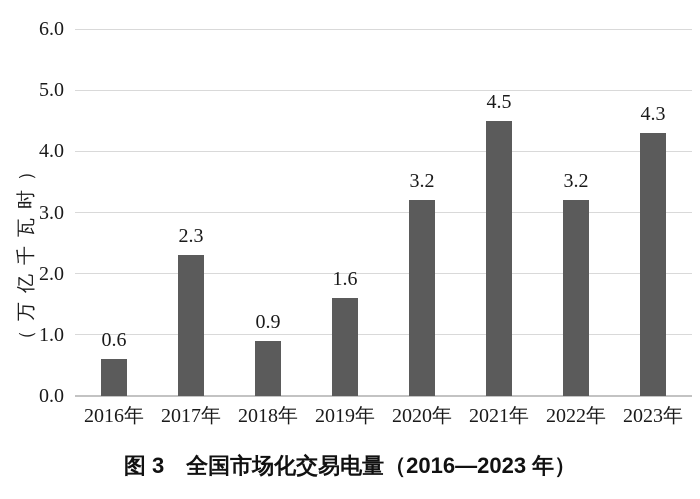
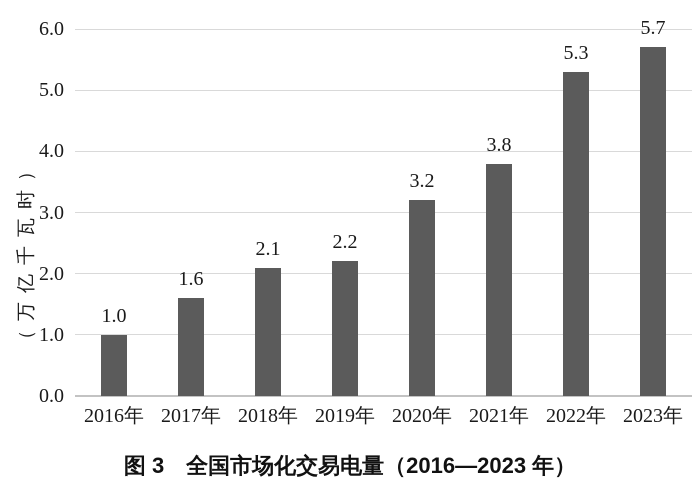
2016年: 0.6 -> 1.0
2017年: 2.3 -> 1.6
2018年: 0.9 -> 2.1
2019年: 1.6 -> 2.2
2021年: 4.5 -> 3.8
2022年: 3.2 -> 5.3
2023年: 4.3 -> 5.7
